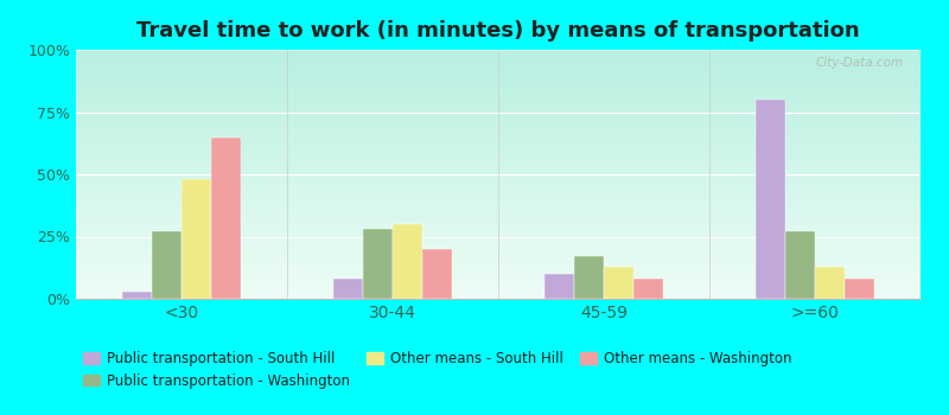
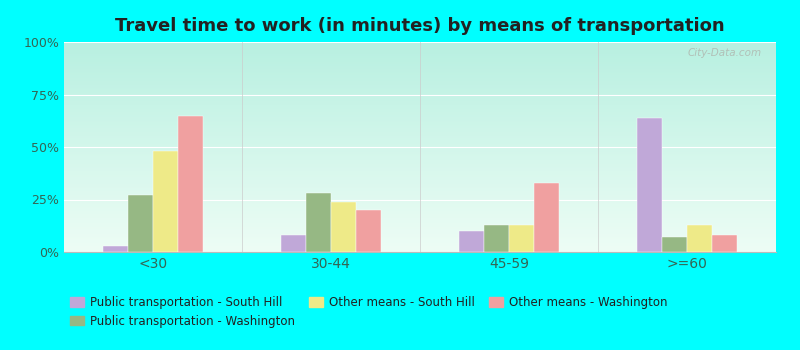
Other means - South Hill/30-44: 30% -> 24%
Public transportation - Washington/45-59: 17% -> 13%
Other means - Washington/45-59: 8% -> 33%
Public transportation - South Hill/>=60: 80% -> 64%
Public transportation - Washington/>=60: 27% -> 7%
